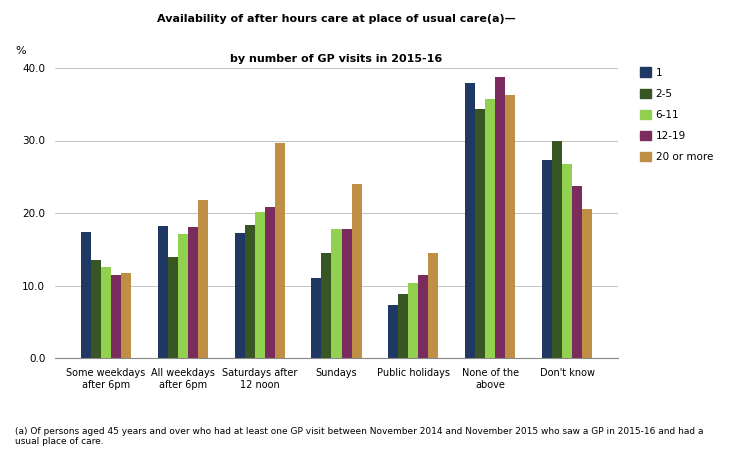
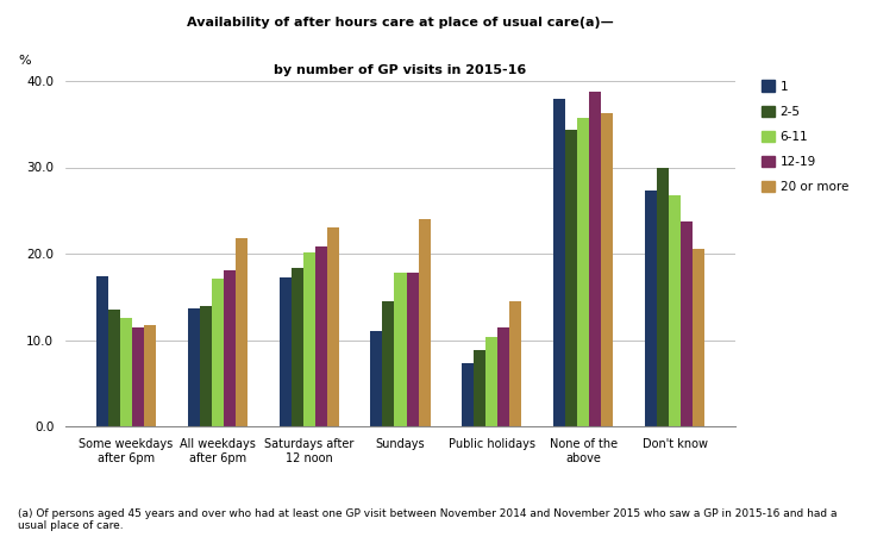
1/All weekdays after 6pm: 18.2 -> 13.7
20 or more/Saturdays after 12 noon: 29.6 -> 23.0
